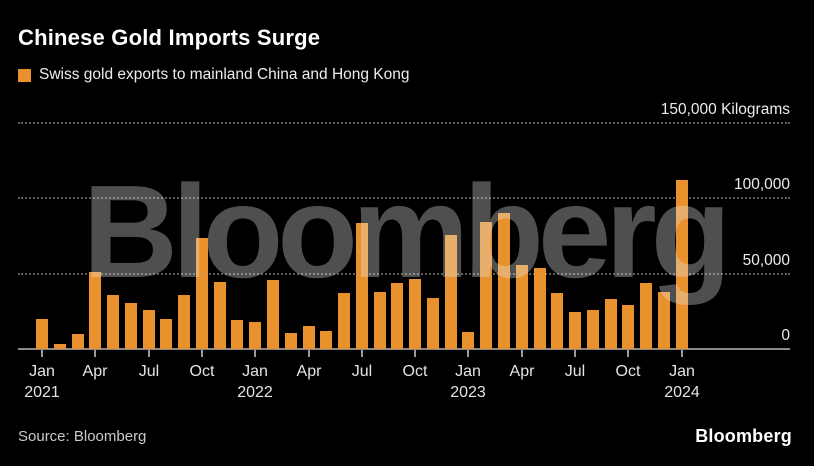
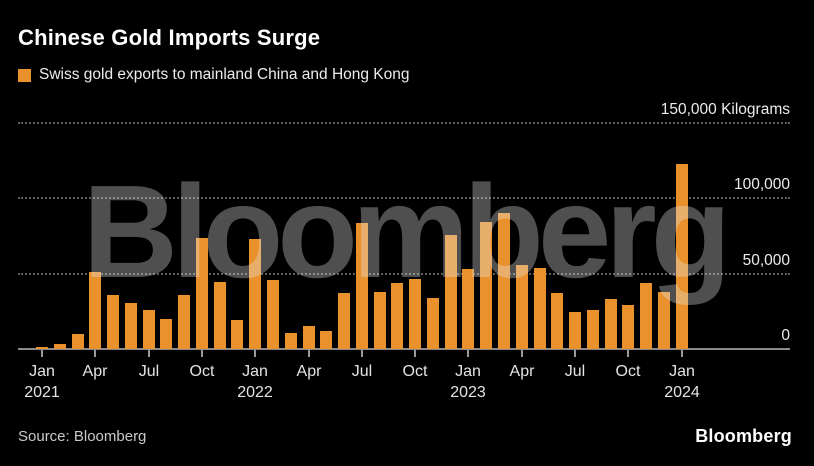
Jan 2021: 20000 -> 1000
Jan 2022: 18000 -> 73000
Jan 2023: 11000 -> 53000
Jan 2024: 112000 -> 122000
